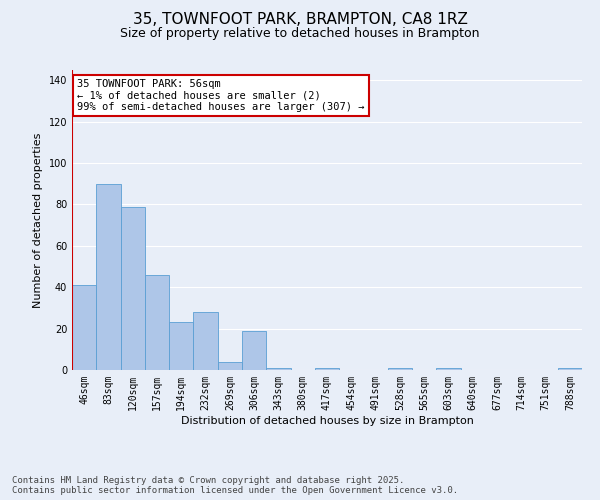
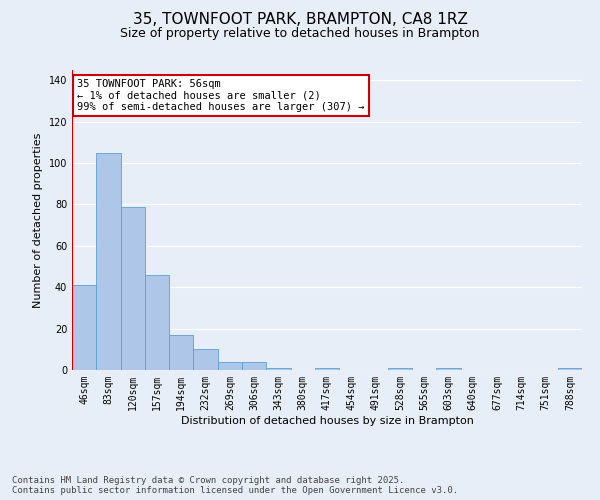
83sqm: 90 -> 105
194sqm: 23 -> 17
232sqm: 28 -> 10
306sqm: 19 -> 4
